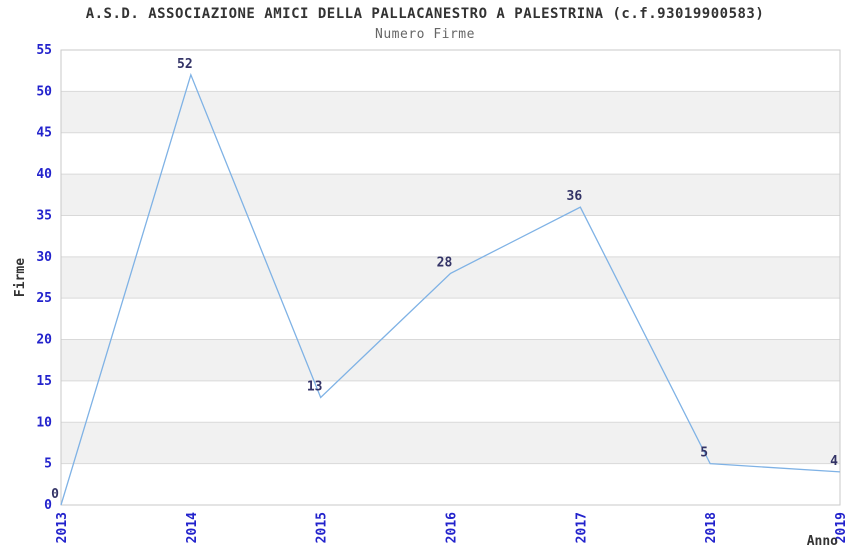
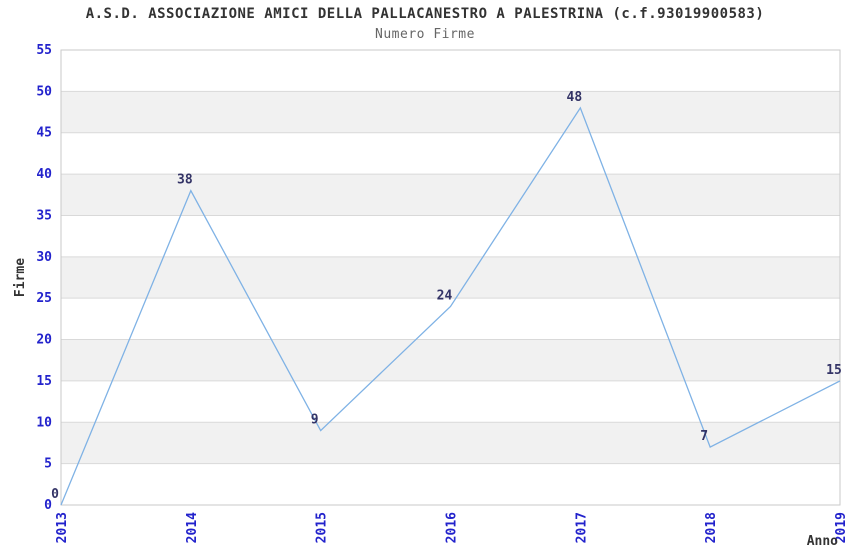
2014: 52 -> 38
2015: 13 -> 9
2016: 28 -> 24
2017: 36 -> 48
2018: 5 -> 7
2019: 4 -> 15
